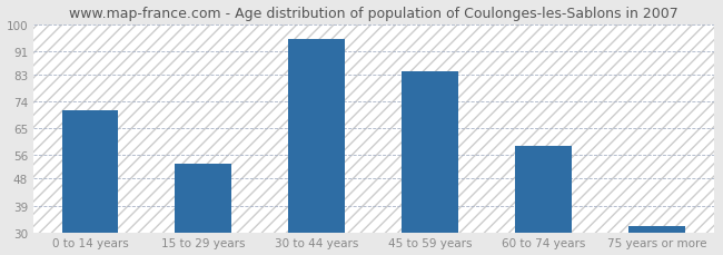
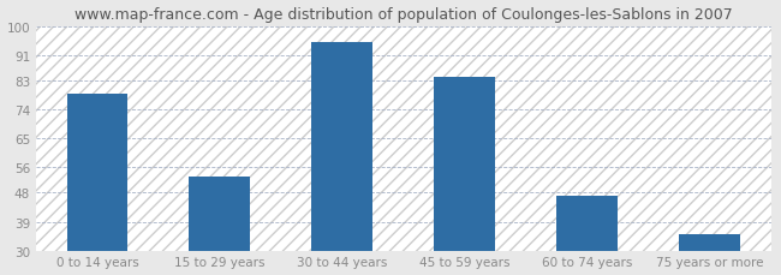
0 to 14 years: 71 -> 79
60 to 74 years: 59 -> 47
75 years or more: 32 -> 35
